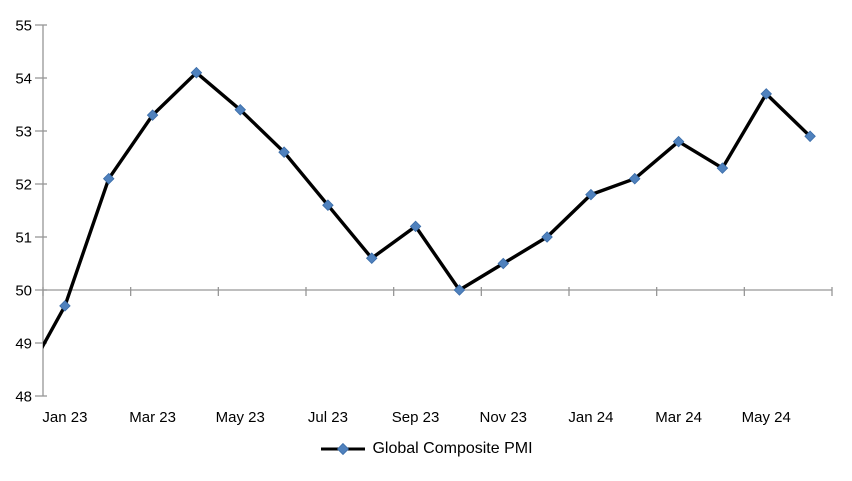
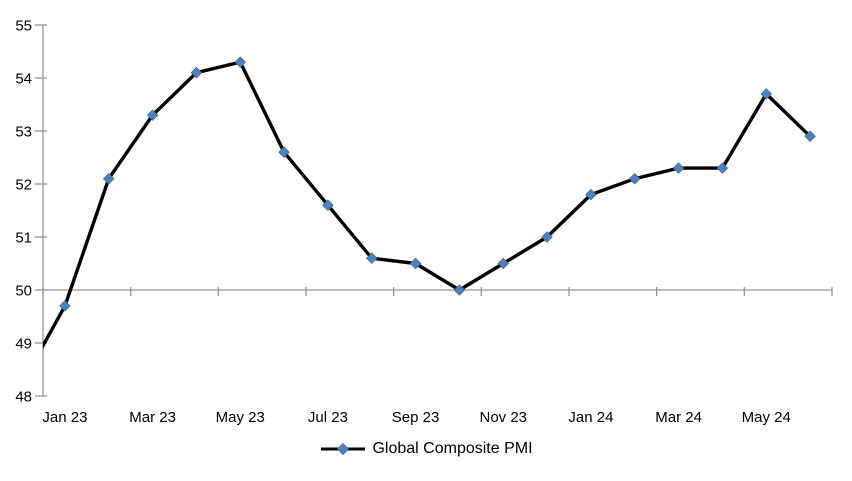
May 23: 53.4 -> 54.3
Sep 23: 51.2 -> 50.5
Mar 24: 52.8 -> 52.3
